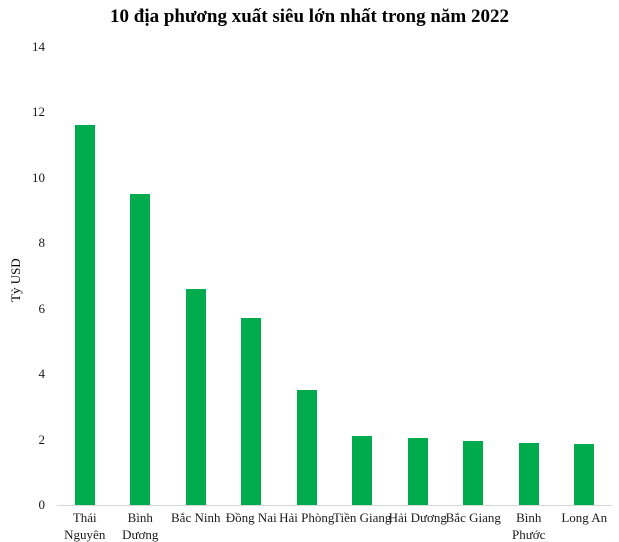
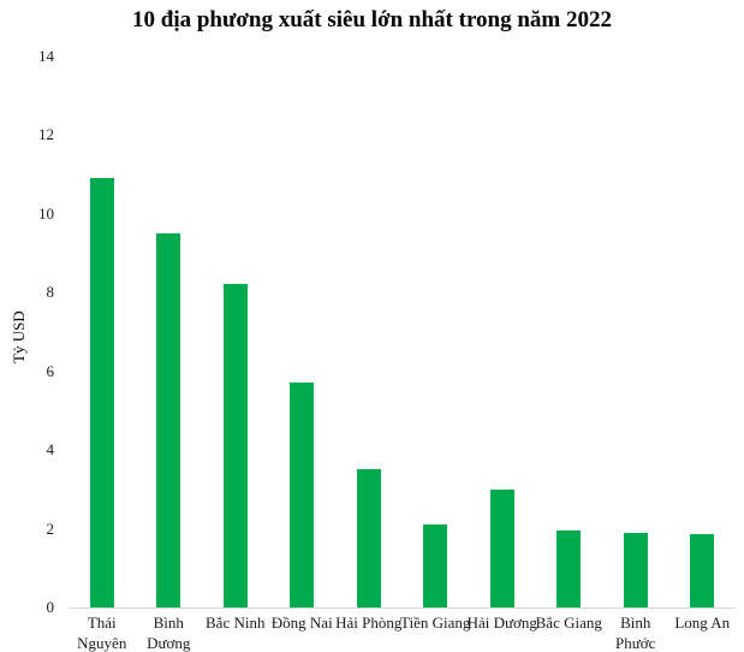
Thái Nguyên: 11.6 -> 10.9
Bắc Ninh: 6.6 -> 8.2
Hải Dương: 2.0 -> 3.0
